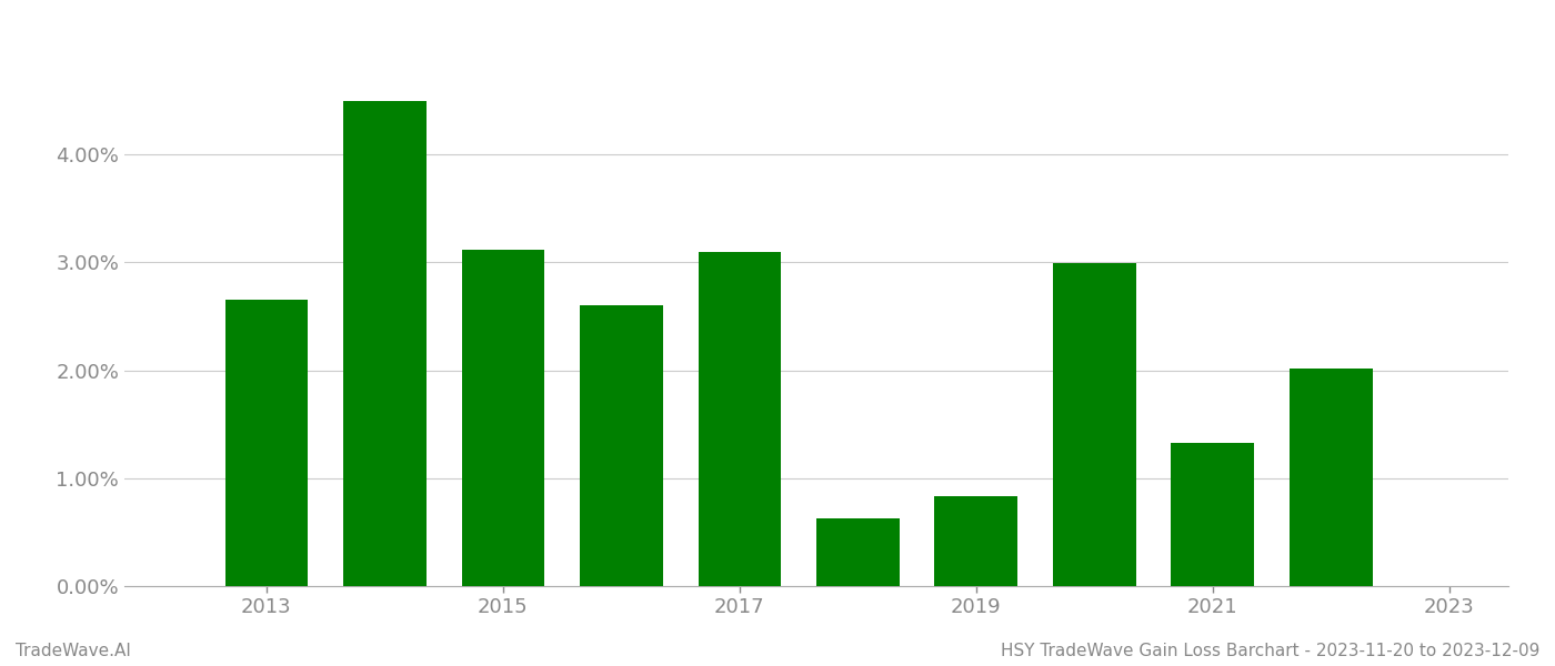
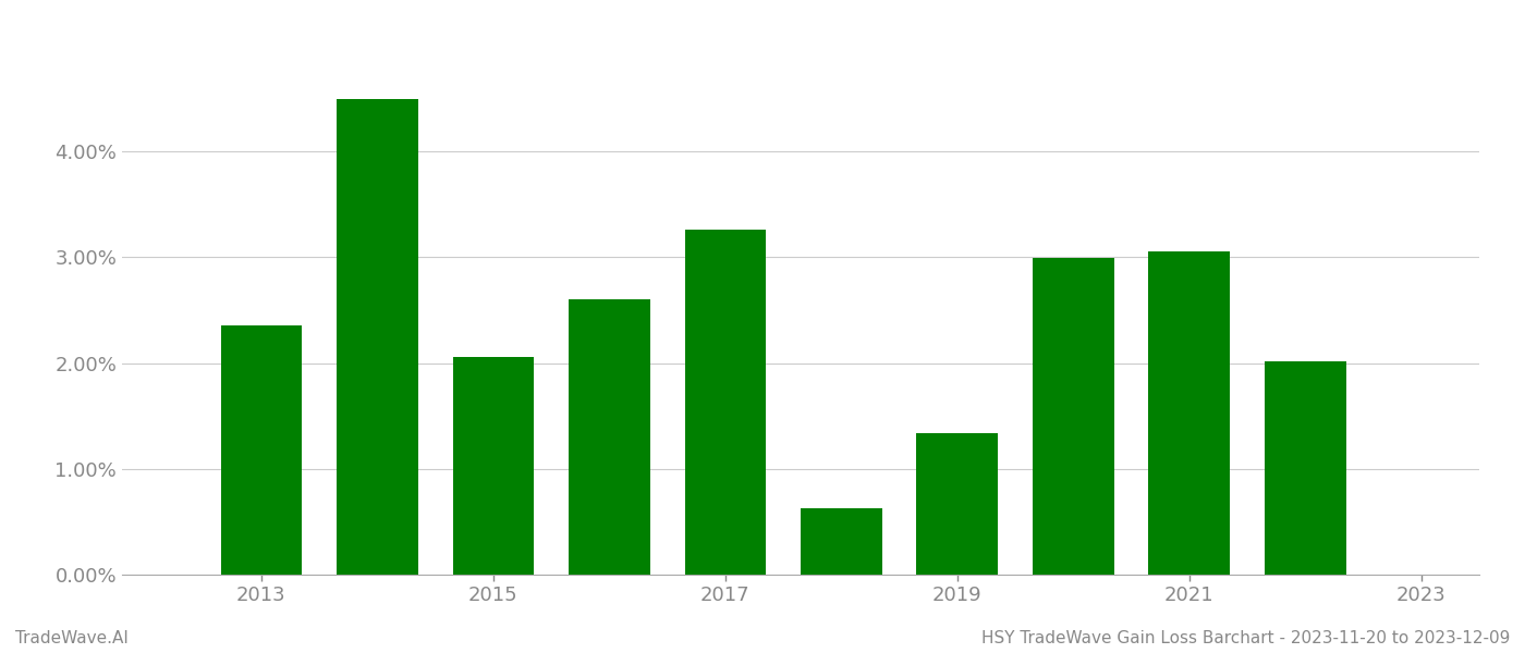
2013: 2.65% -> 2.36%
2015: 3.12% -> 2.06%
2017: 3.10% -> 3.26%
2019: 0.83% -> 1.34%
2021: 1.33% -> 3.06%
